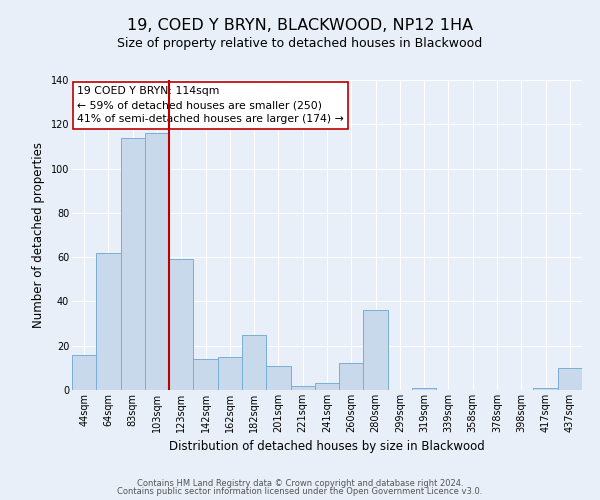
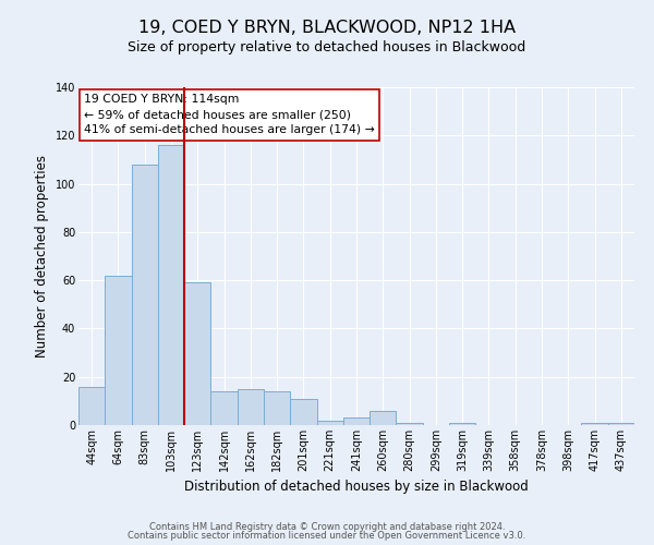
83sqm: 114 -> 108
182sqm: 25 -> 14
260sqm: 12 -> 6
280sqm: 36 -> 1
437sqm: 10 -> 1
